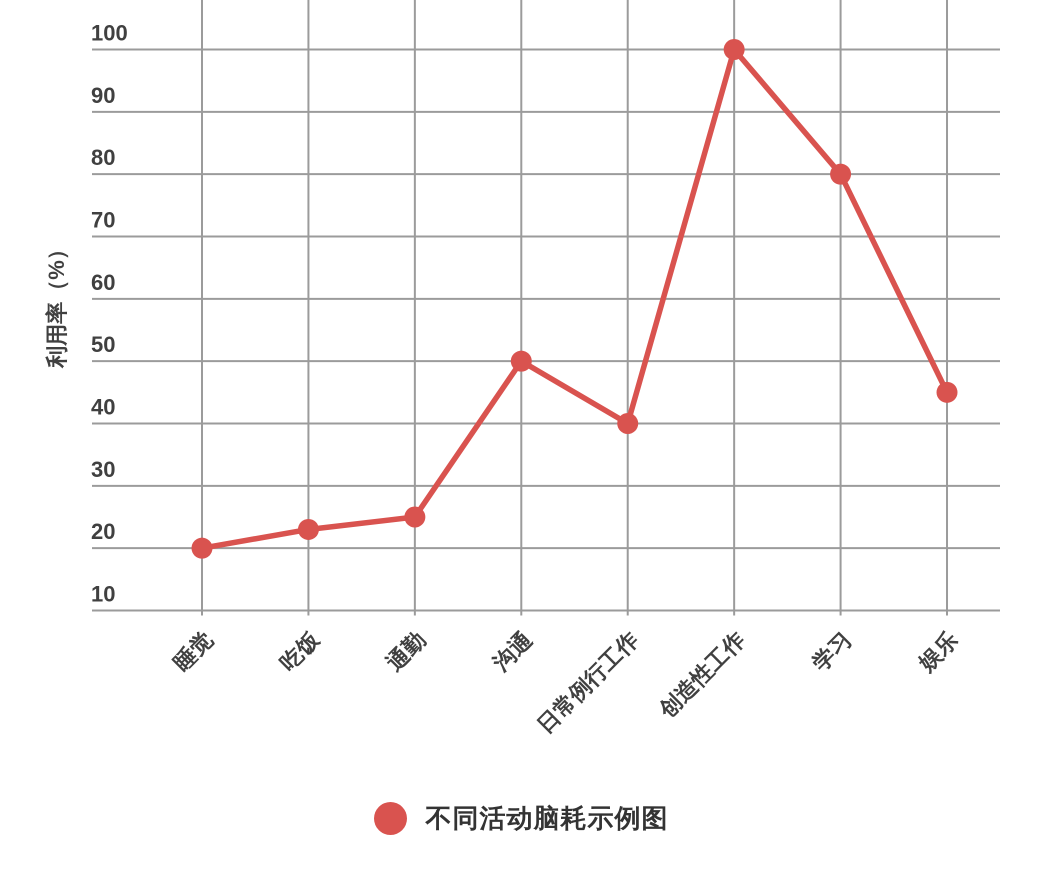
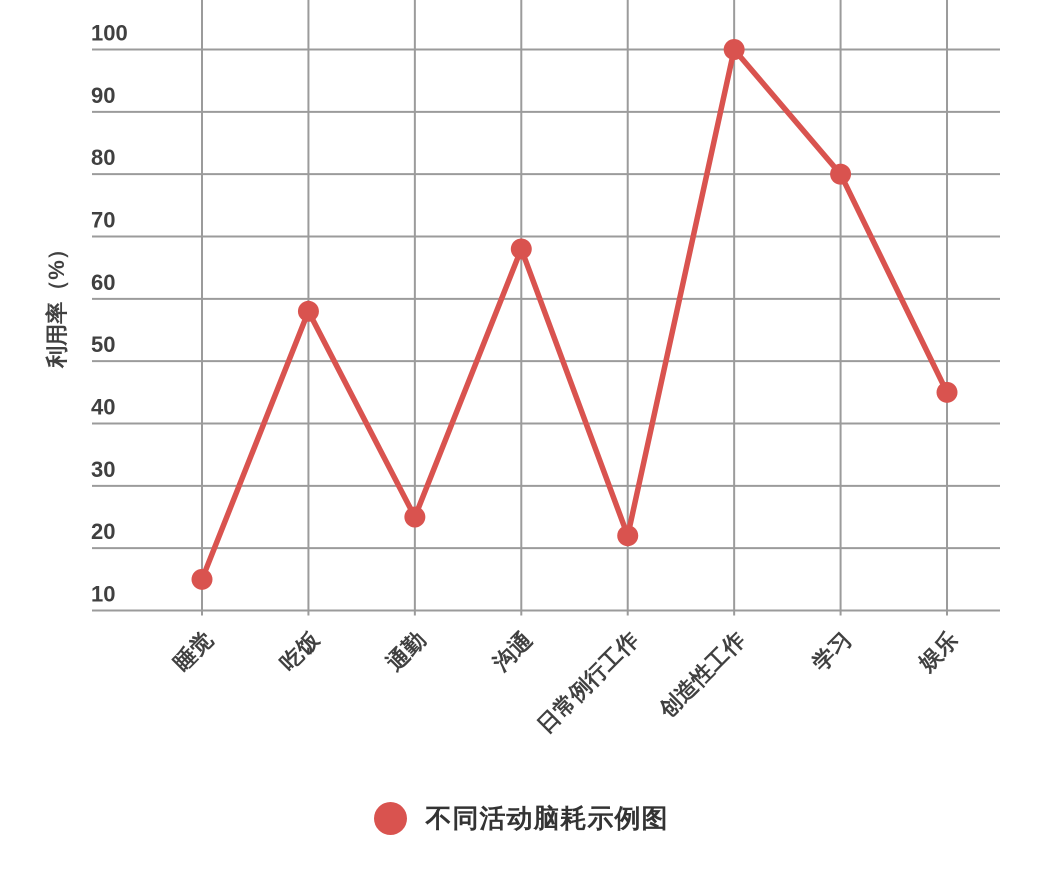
睡觉: 20 -> 15
吃饭: 23 -> 58
沟通: 50 -> 68
日常例行工作: 40 -> 22
